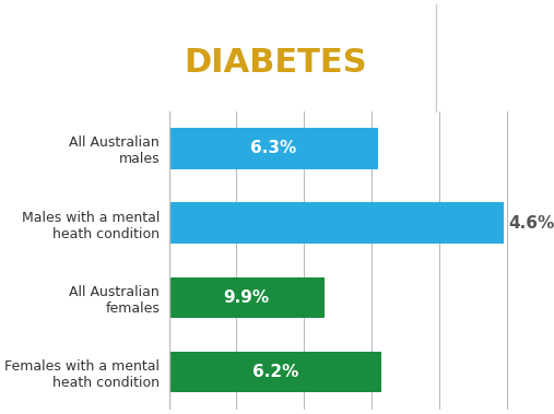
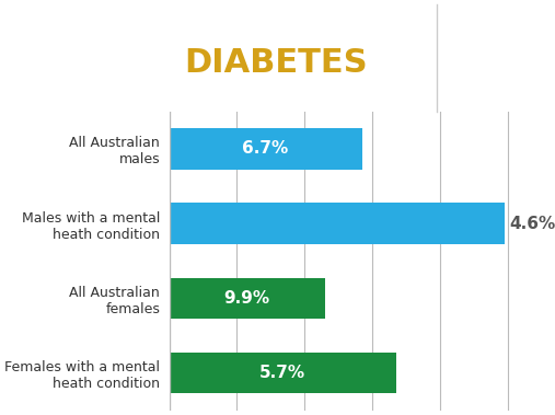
All Australian males: 6.2% -> 5.7%
Females with a mental heath condition: 6.3% -> 6.7%
